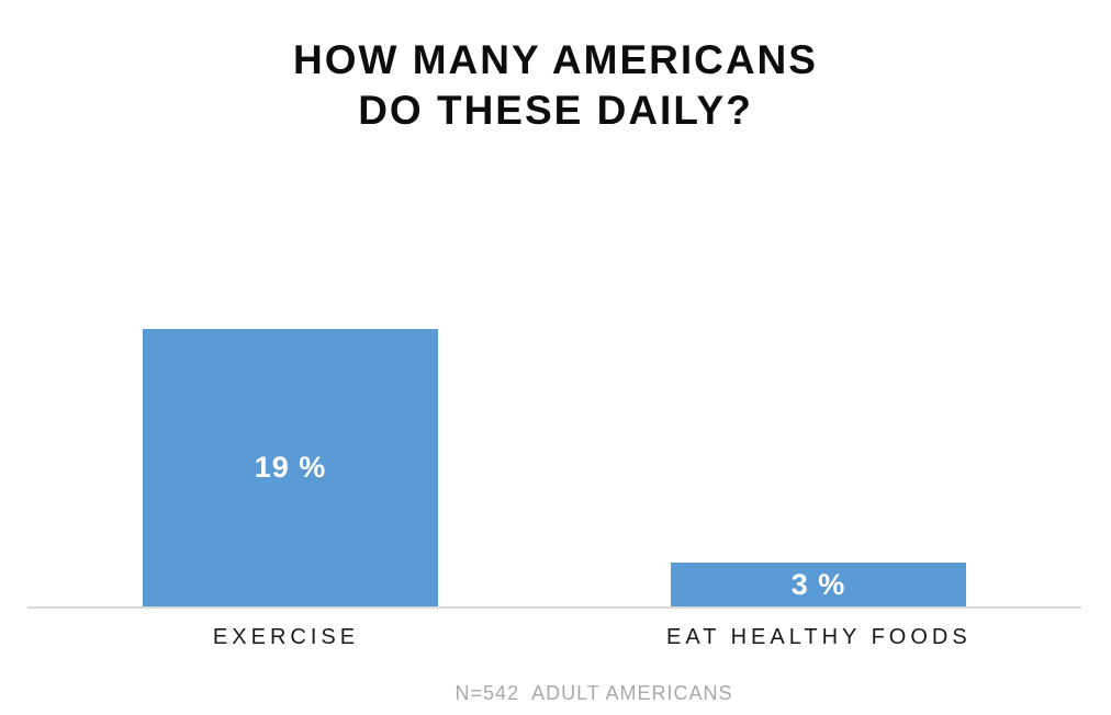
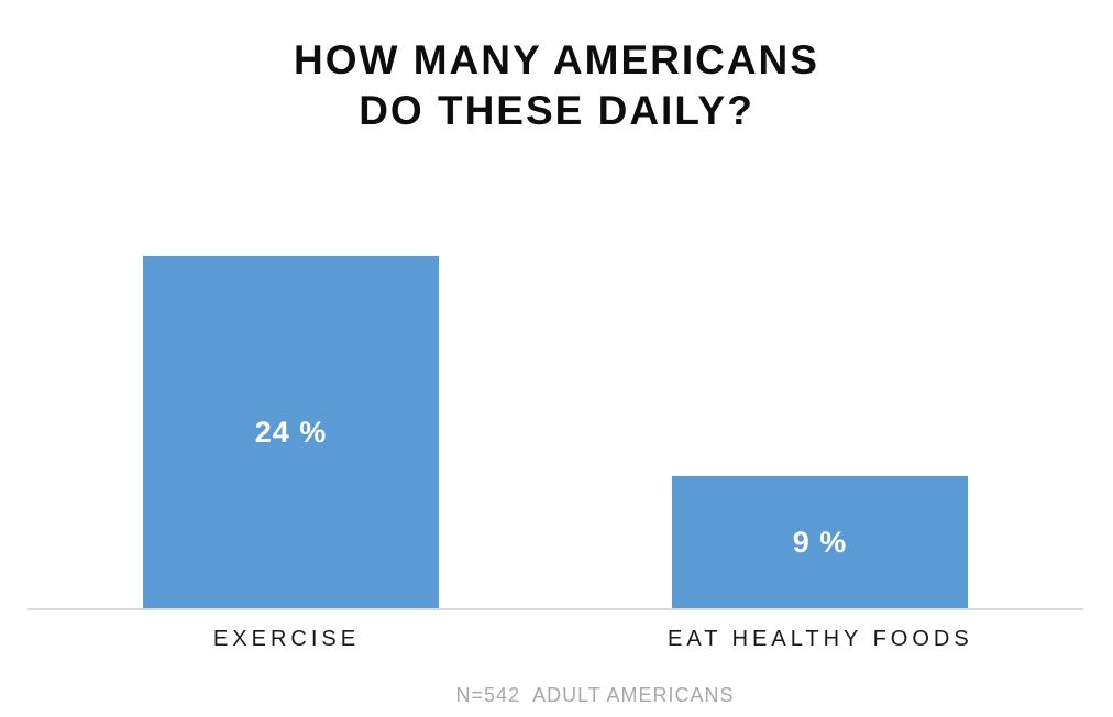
EXERCISE: 19 -> 24
EAT HEALTHY FOODS: 3 -> 9
